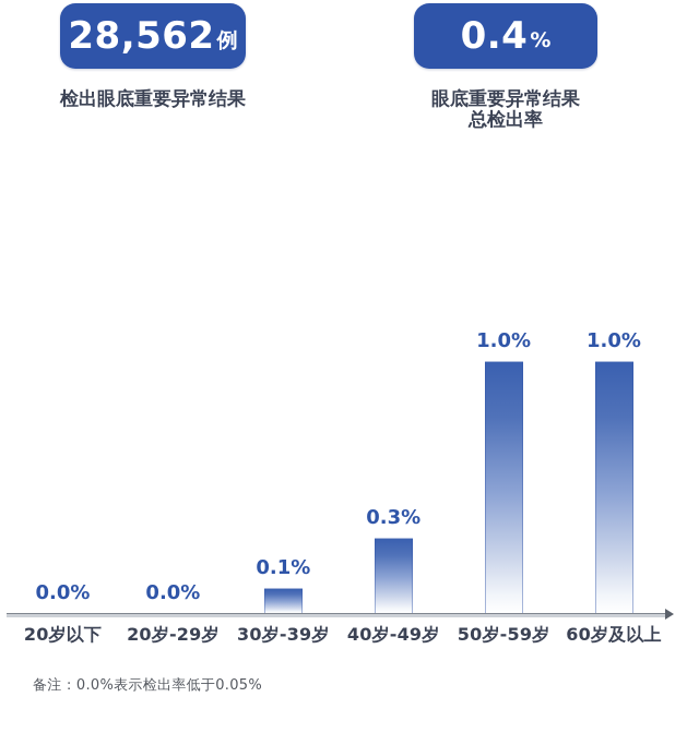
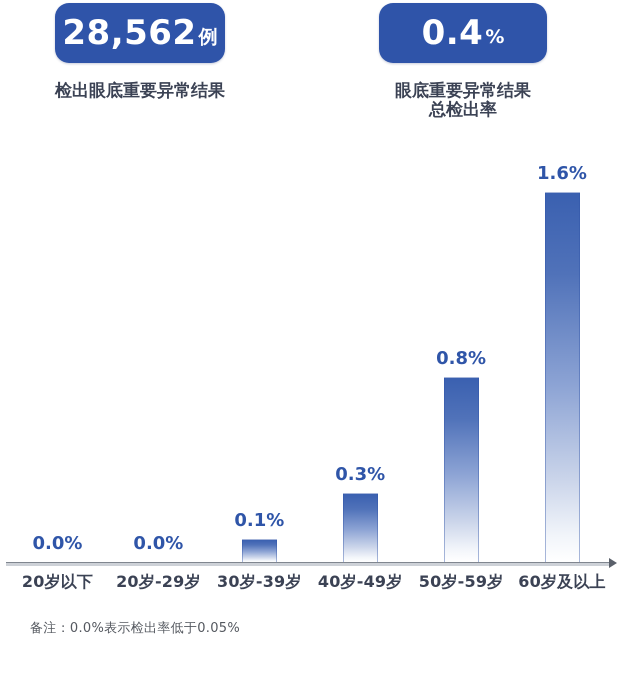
50岁-59岁: 1.0% -> 0.8%
60岁及以上: 1.0% -> 1.6%
